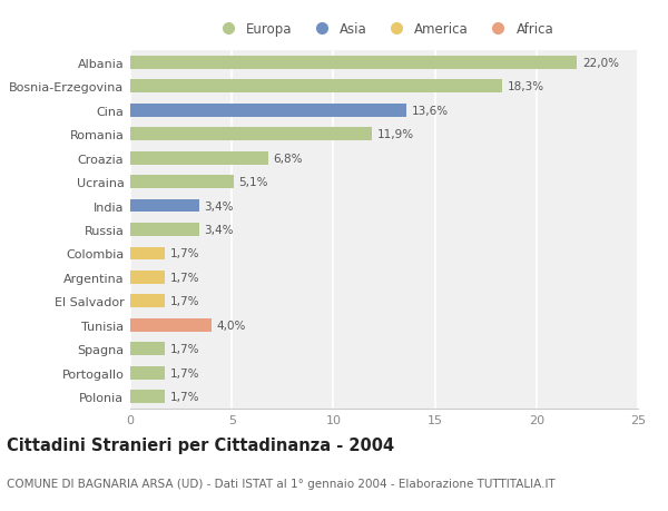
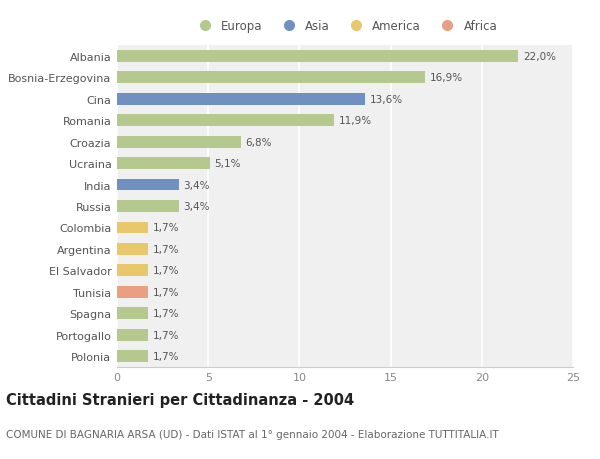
Bosnia-Erzegovina: 18,3% -> 16,9%
Tunisia: 4,0% -> 1,7%
